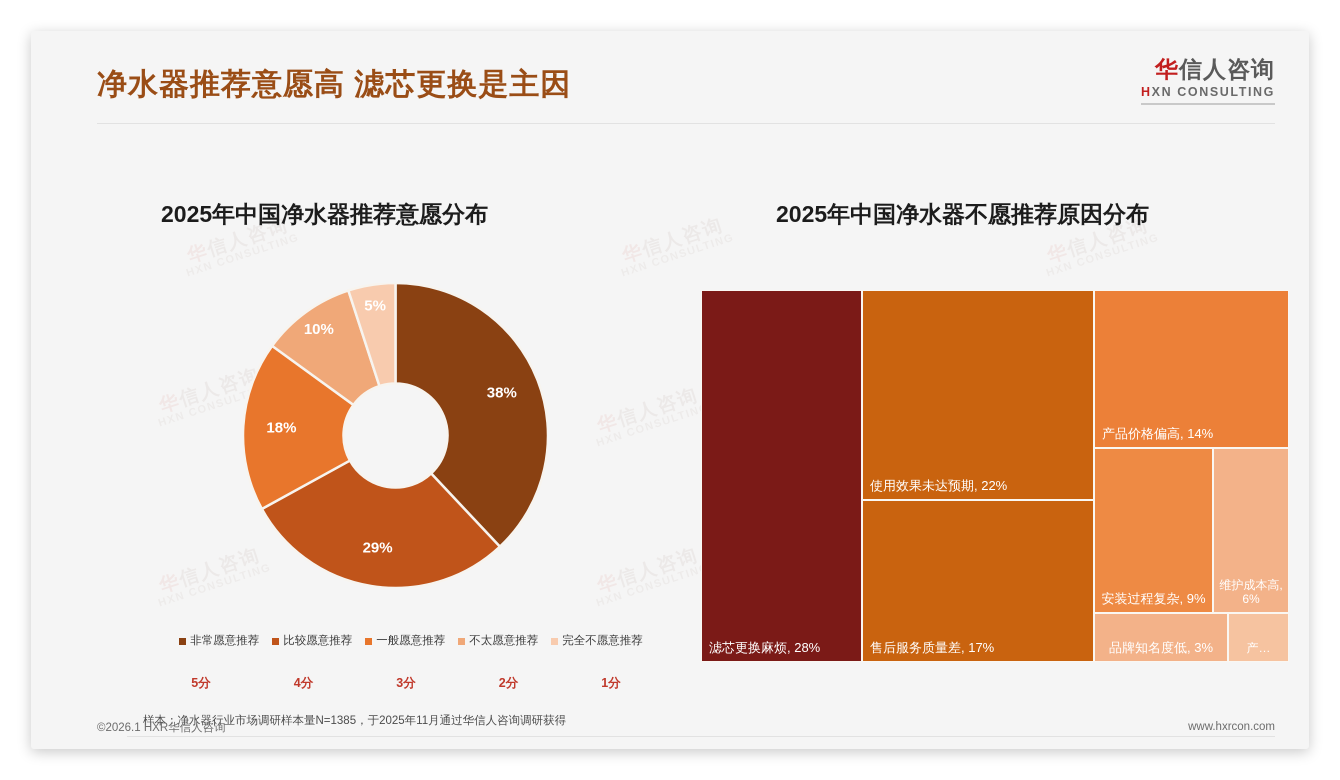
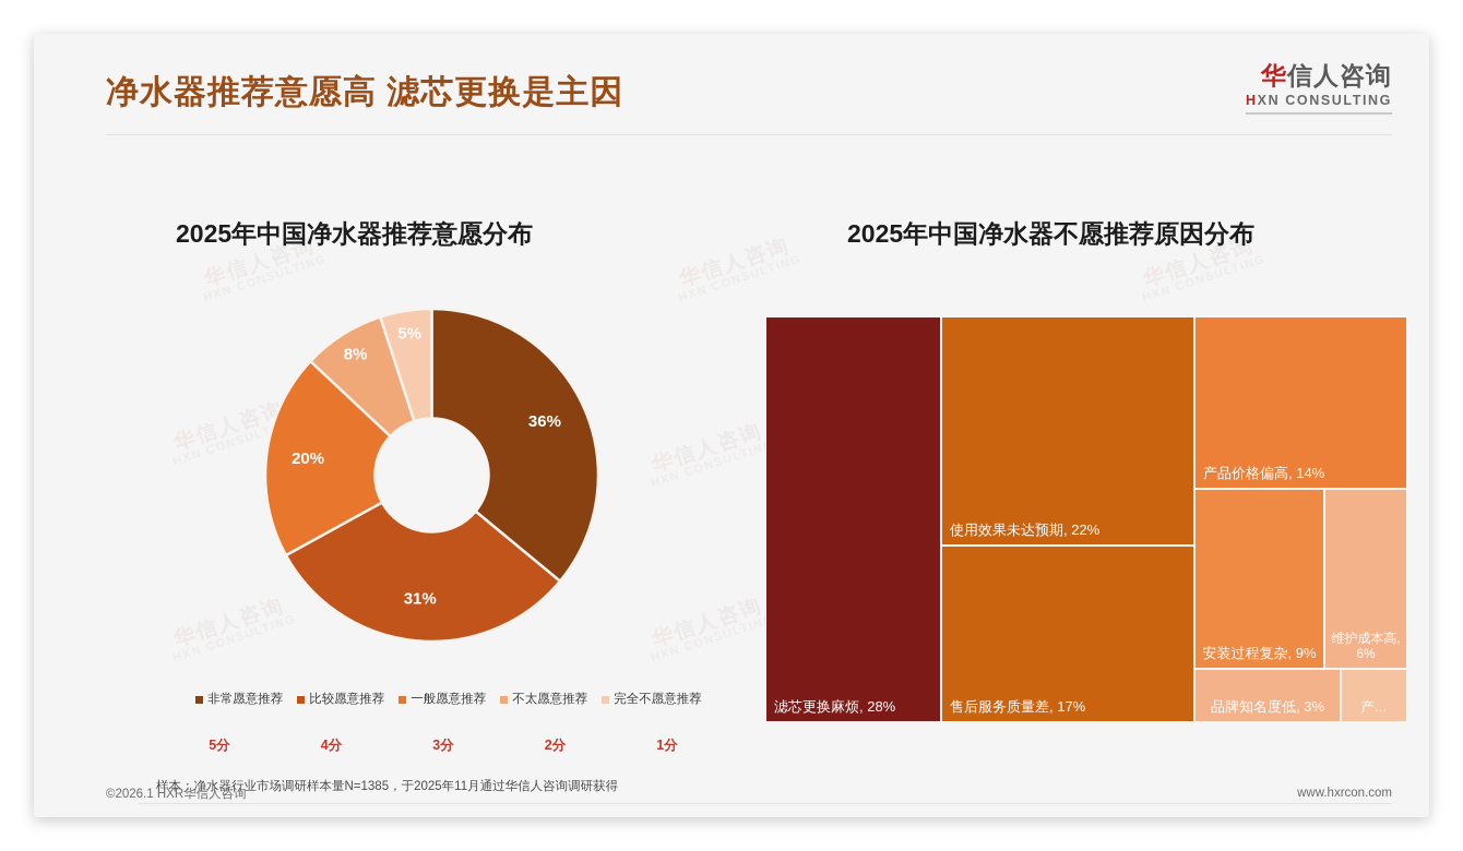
2025年中国净水器推荐意愿分布/非常愿意推荐: 38% -> 36%
2025年中国净水器推荐意愿分布/比较愿意推荐: 29% -> 31%
2025年中国净水器推荐意愿分布/一般愿意推荐: 18% -> 20%
2025年中国净水器推荐意愿分布/不太愿意推荐: 10% -> 8%
